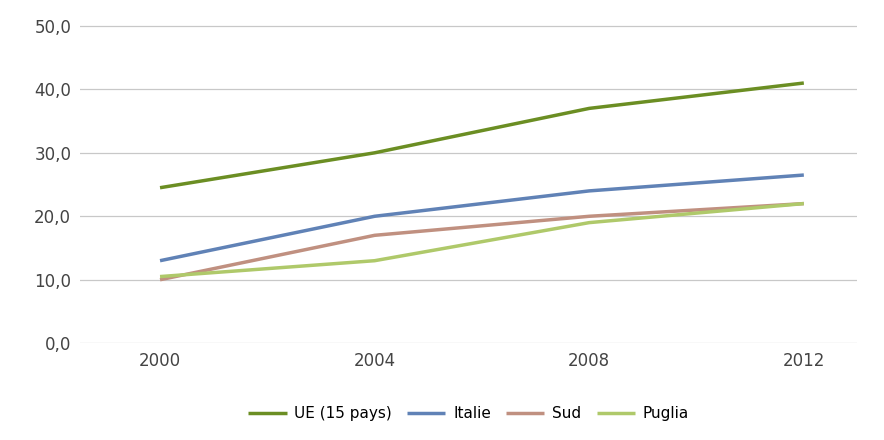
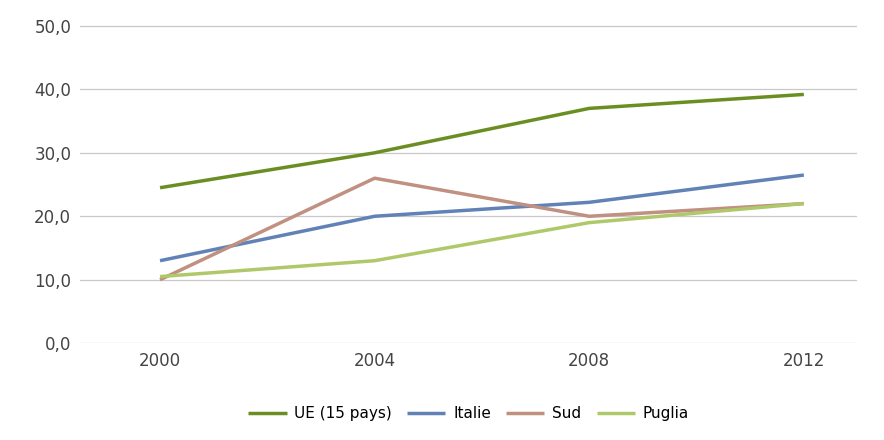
Sud/2004: 17 -> 26
Italie/2008: 24,0 -> 22,2
UE (15 pays)/2012: 41,0 -> 39,2
